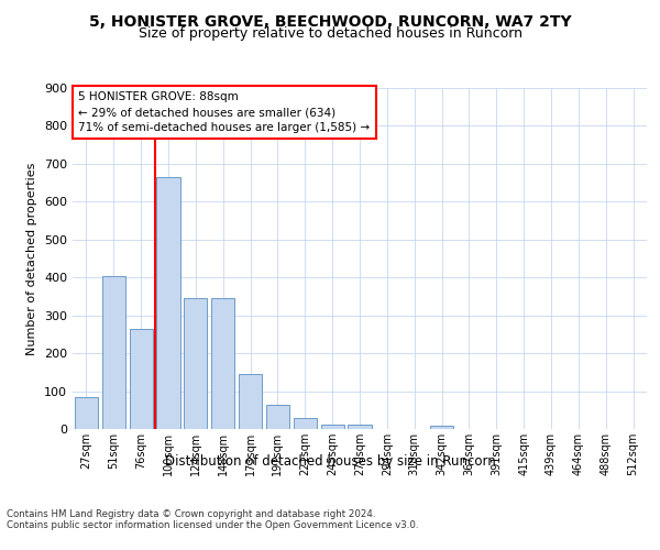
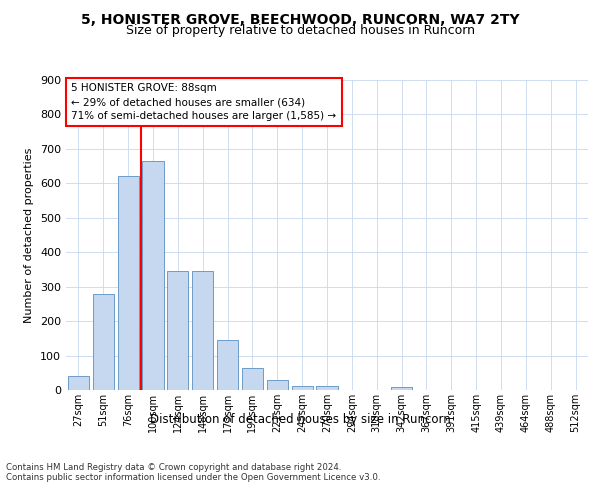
27sqm: 85 -> 40
51sqm: 405 -> 280
76sqm: 265 -> 620
